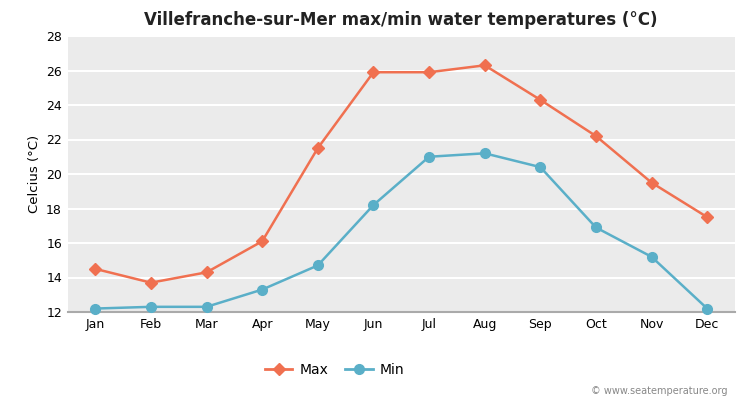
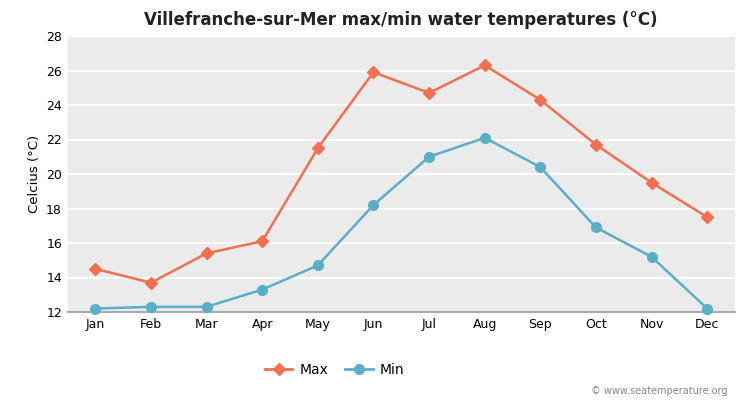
Max/Mar: 14.3 -> 15.4
Max/Jul: 25.9 -> 24.7
Min/Aug: 21.2 -> 22.1
Max/Oct: 22.2 -> 21.7
